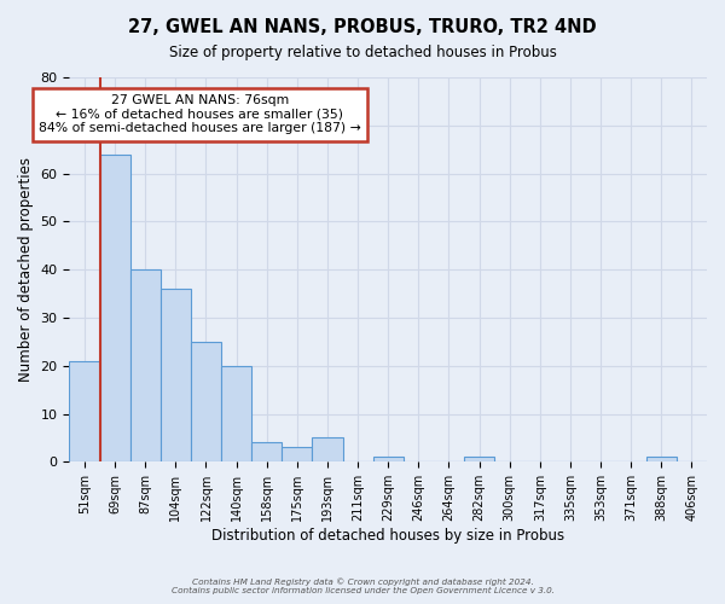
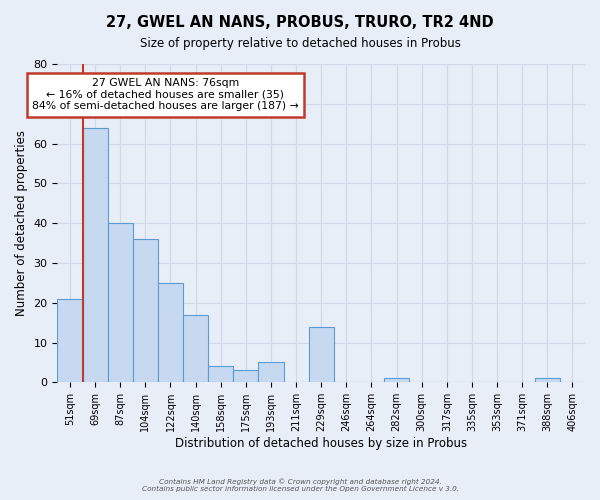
140sqm: 20 -> 17
229sqm: 1 -> 14
